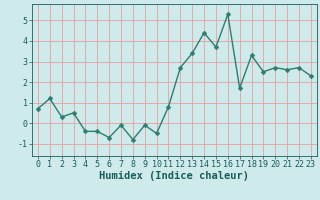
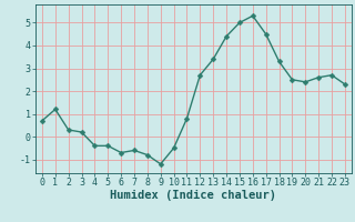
3: 0.5 -> 0.2
7: -0.1 -> -0.6
9: -0.1 -> -1.2
15: 3.7 -> 5.0
17: 1.7 -> 4.5
20: 2.7 -> 2.4
